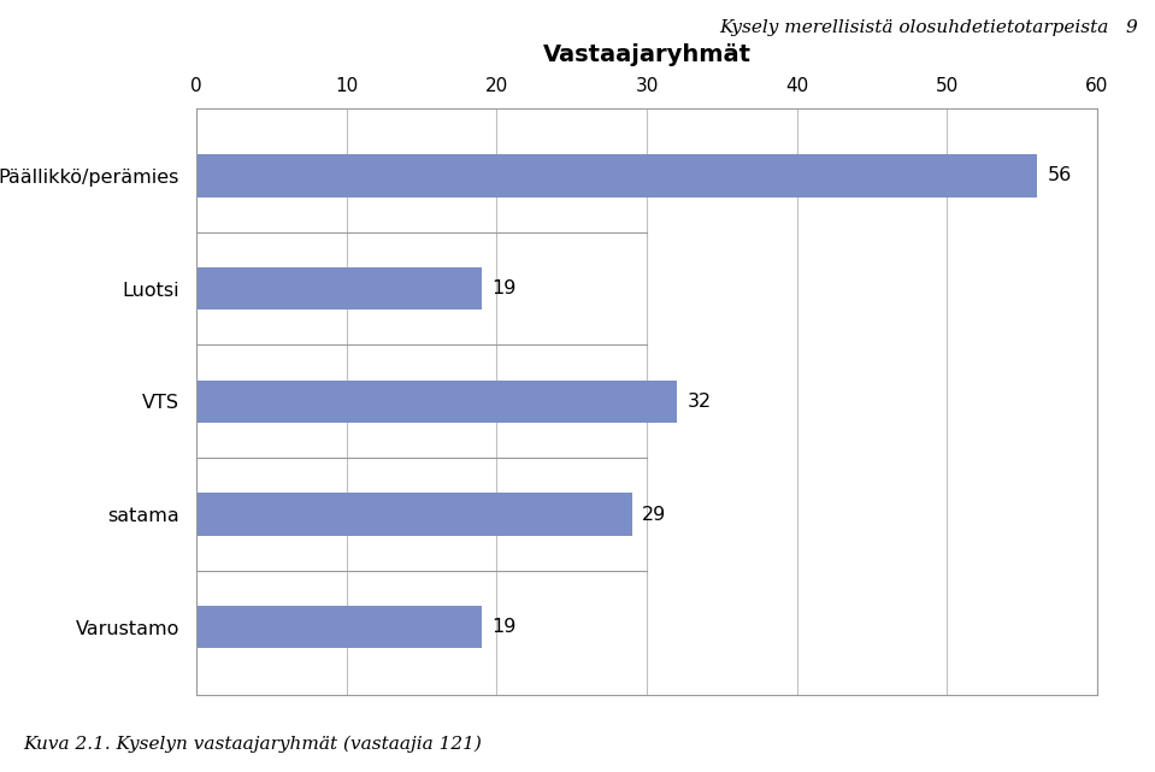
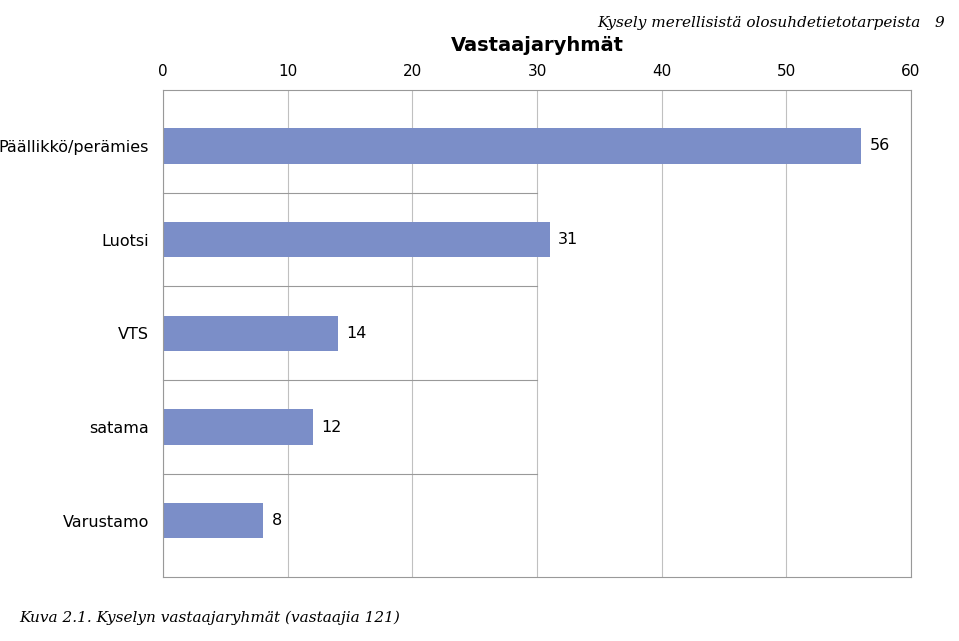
Luotsi: 19 -> 31
VTS: 32 -> 14
satama: 29 -> 12
Varustamo: 19 -> 8
